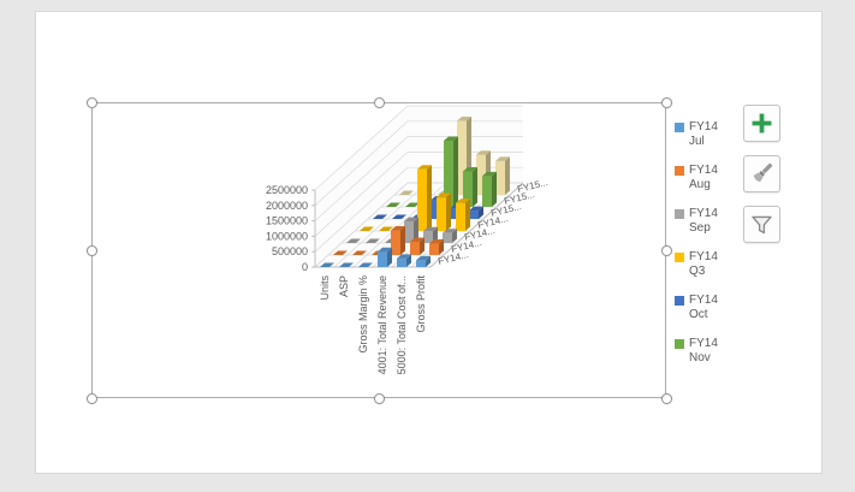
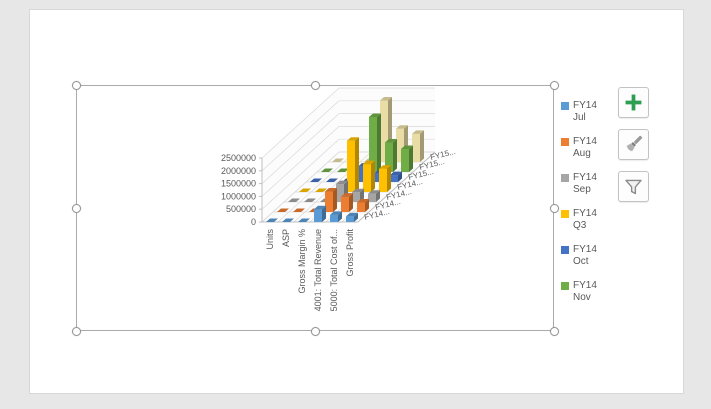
FY14 Aug/5000: Total Cost of...: 400000 -> 600000
FY14 Nov/Gross Profit: 1000000 -> 900000
